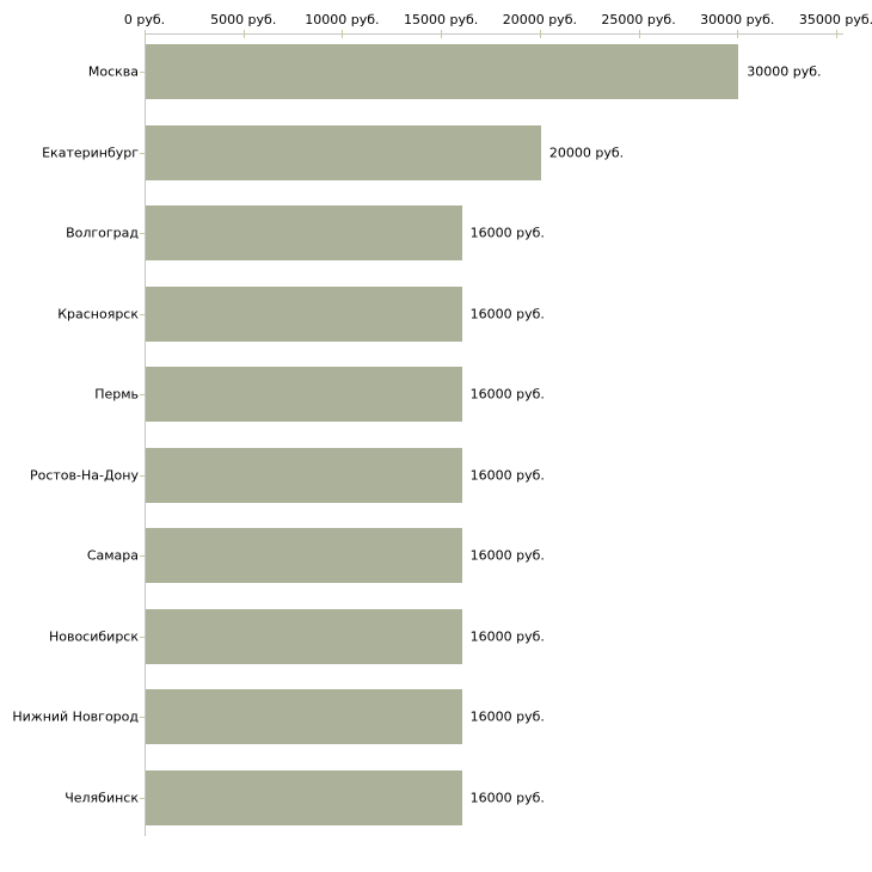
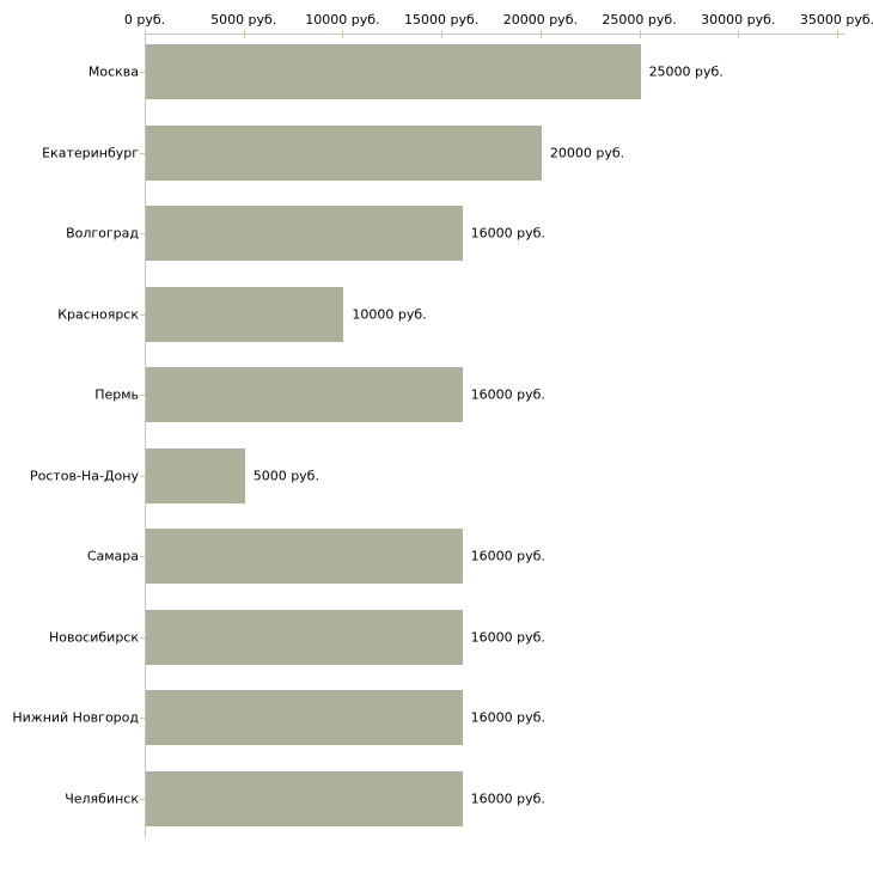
Москва: 30000 -> 25000
Красноярск: 16000 -> 10000
Ростов-На-Дону: 16000 -> 5000
